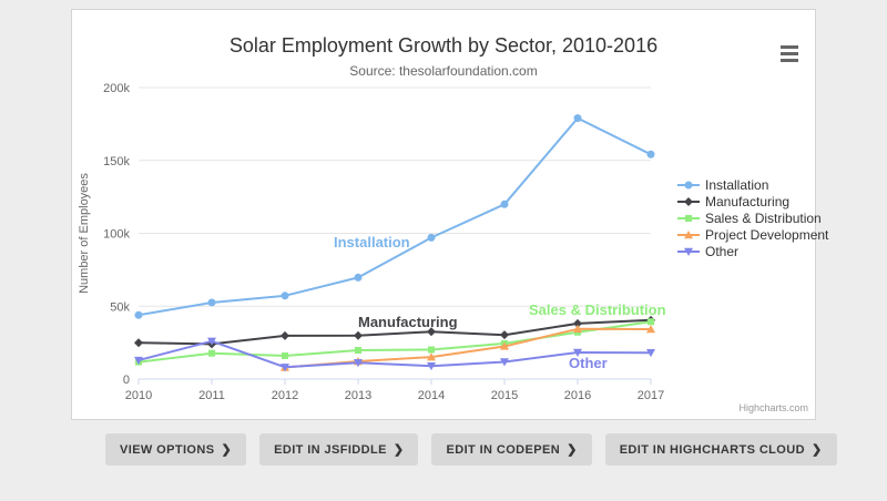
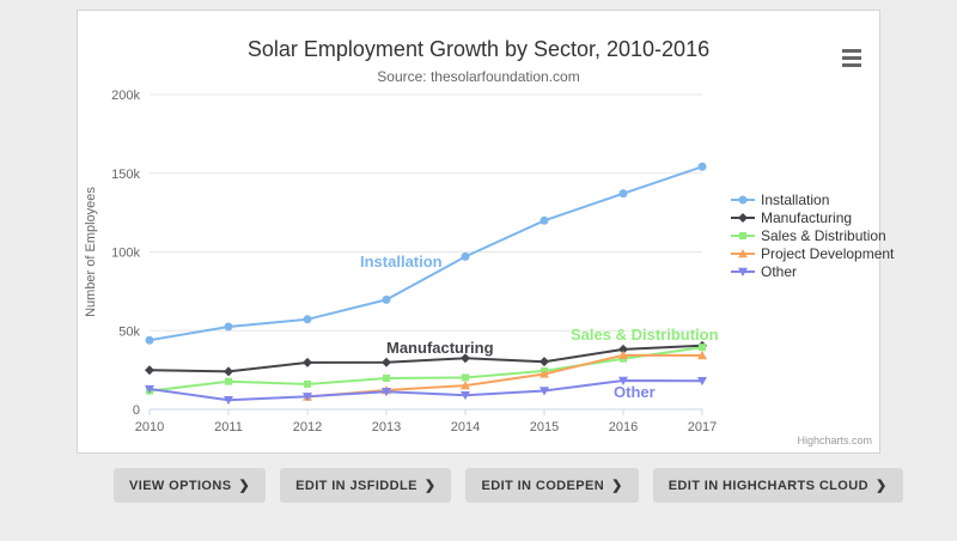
Other/2011: 26k -> 6k
Installation/2016: 179k -> 137k
